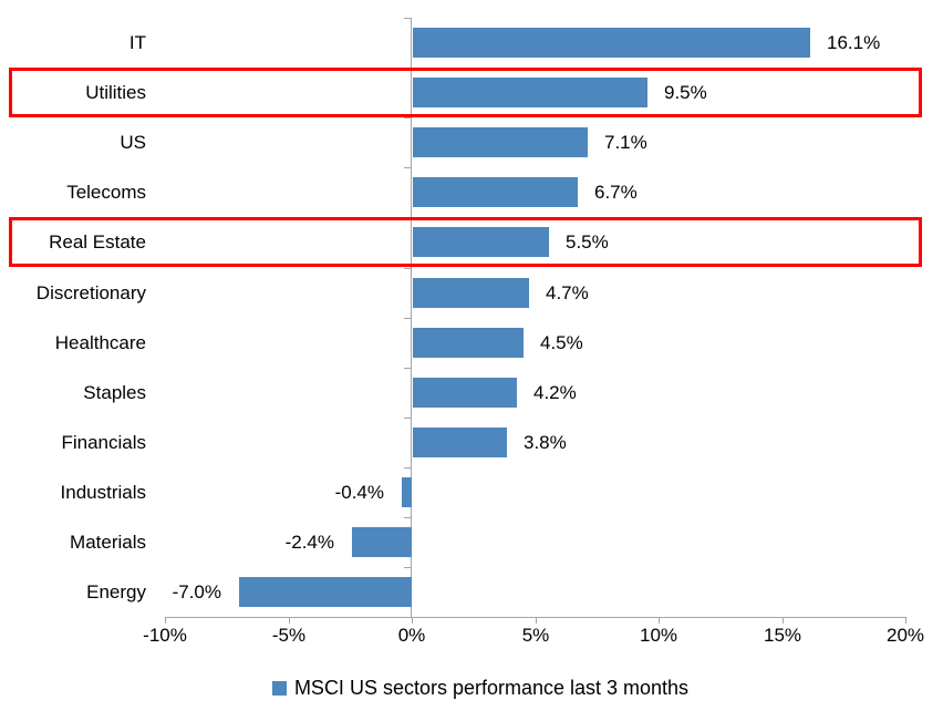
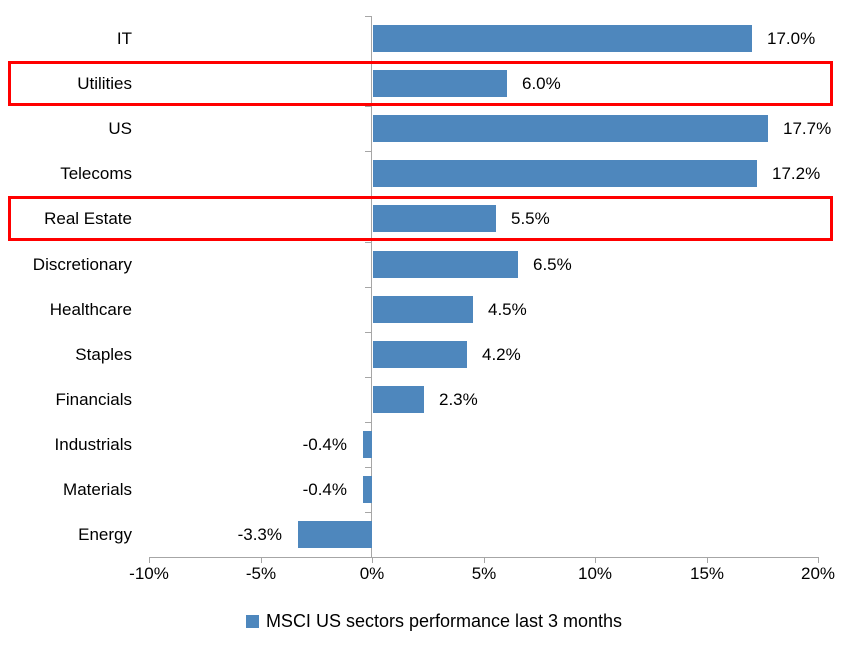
IT: 16.1% -> 17.0%
Utilities: 9.5% -> 6.0%
US: 7.1% -> 17.7%
Telecoms: 6.7% -> 17.2%
Discretionary: 4.7% -> 6.5%
Financials: 3.8% -> 2.3%
Materials: -2.4% -> -0.4%
Energy: -7.0% -> -3.3%
